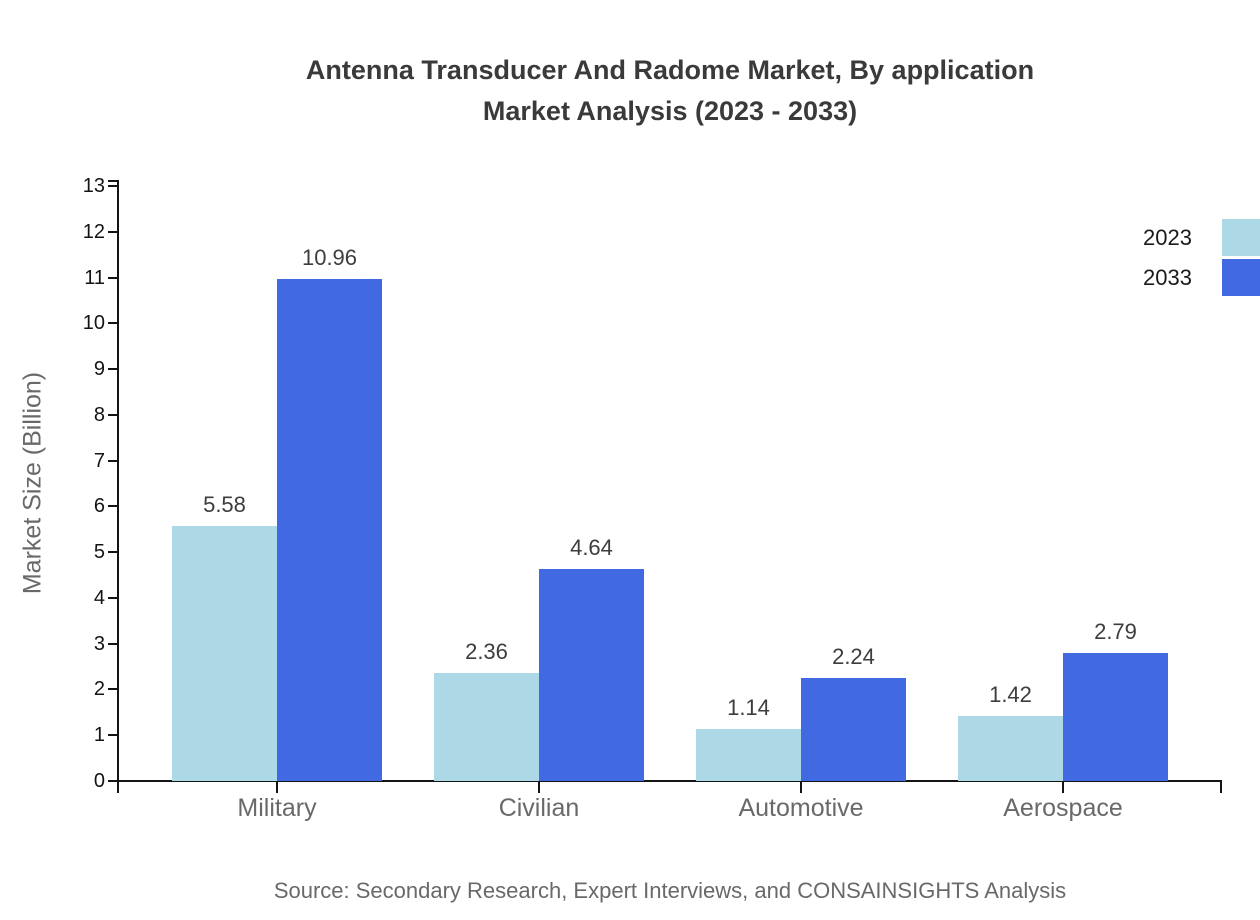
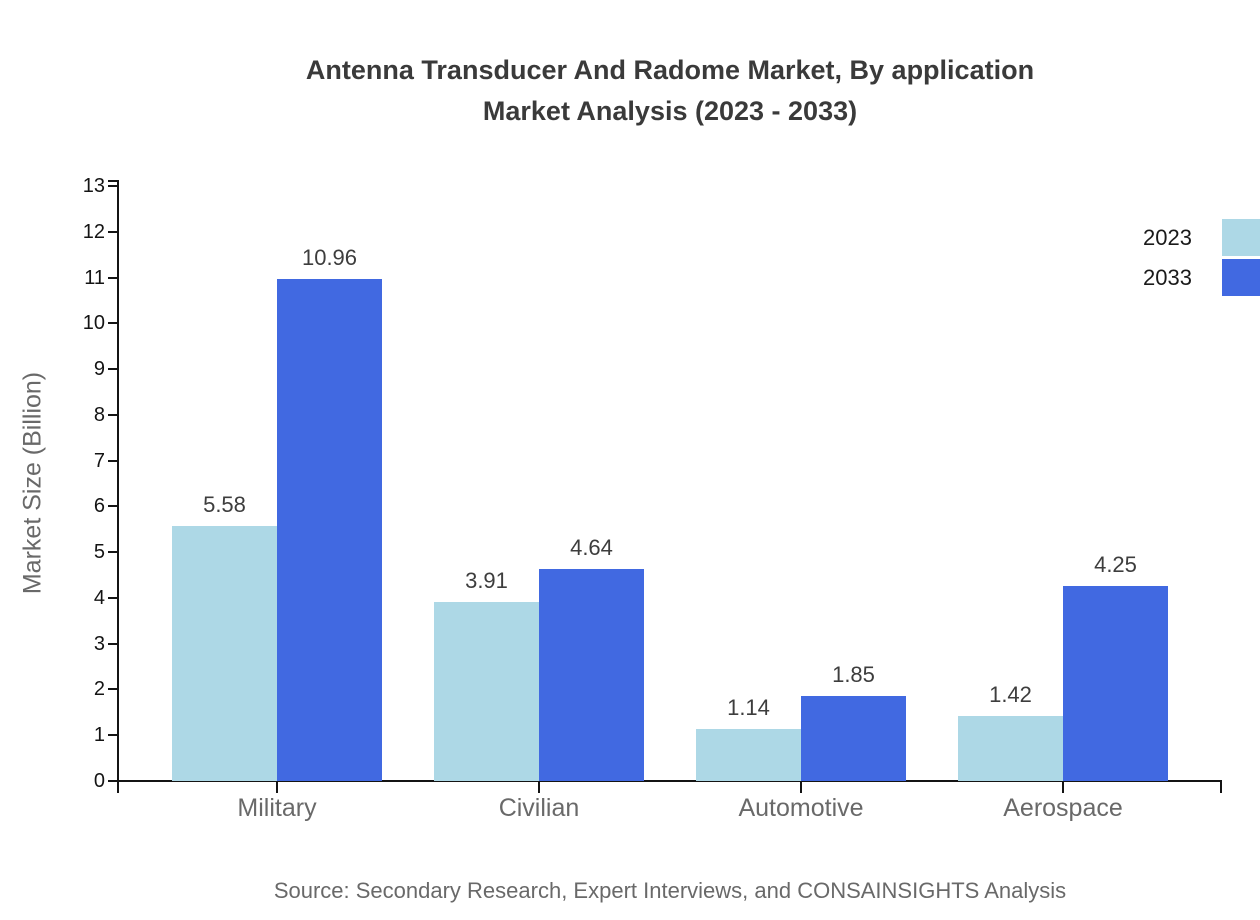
2023/Civilian: 2.36 -> 3.91
2033/Automotive: 2.24 -> 1.85
2033/Aerospace: 2.79 -> 4.25
